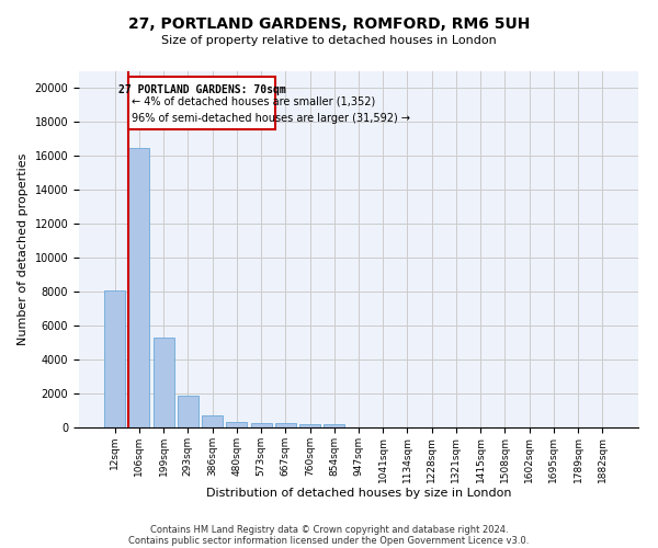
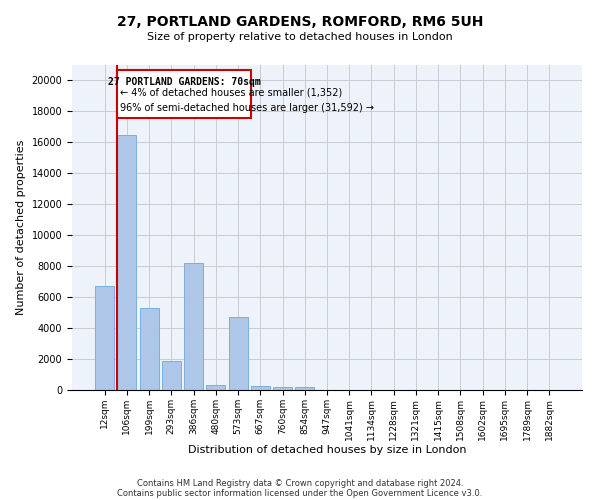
12sqm: 8100 -> 6700
386sqm: 700 -> 8200
573sqm: 300 -> 4700
